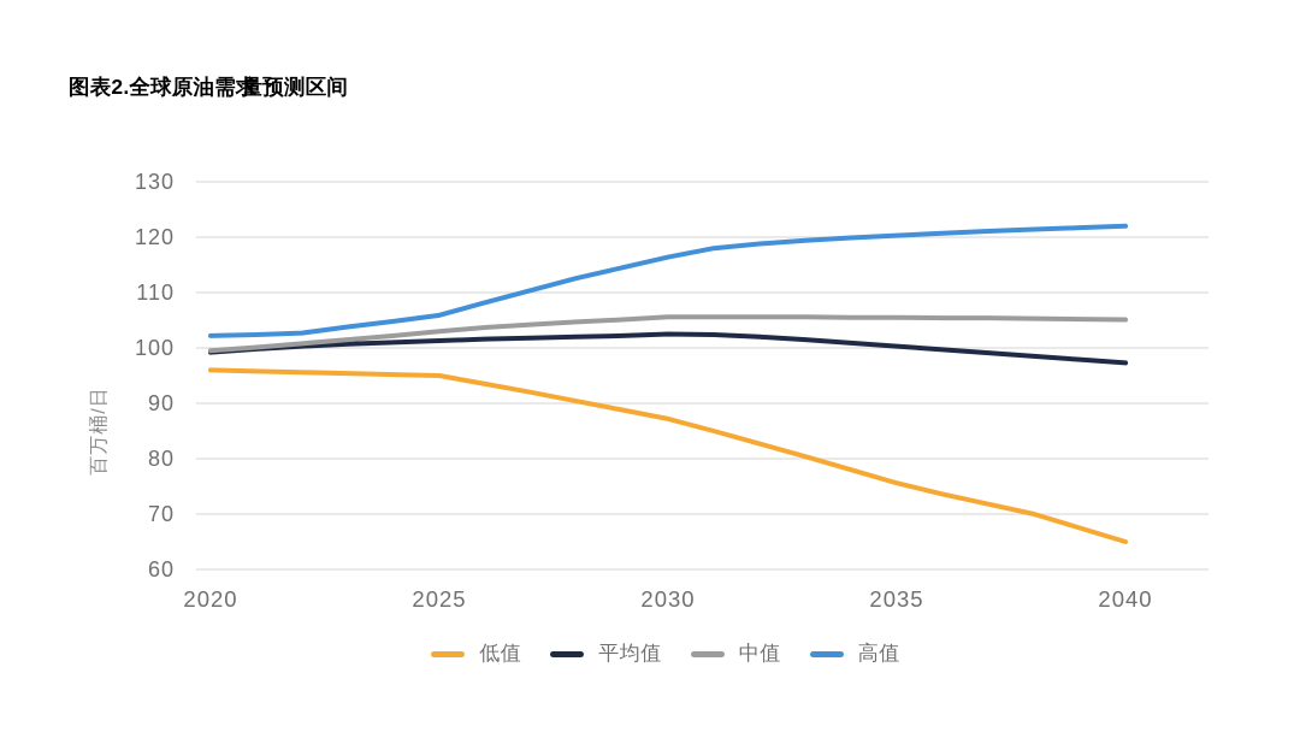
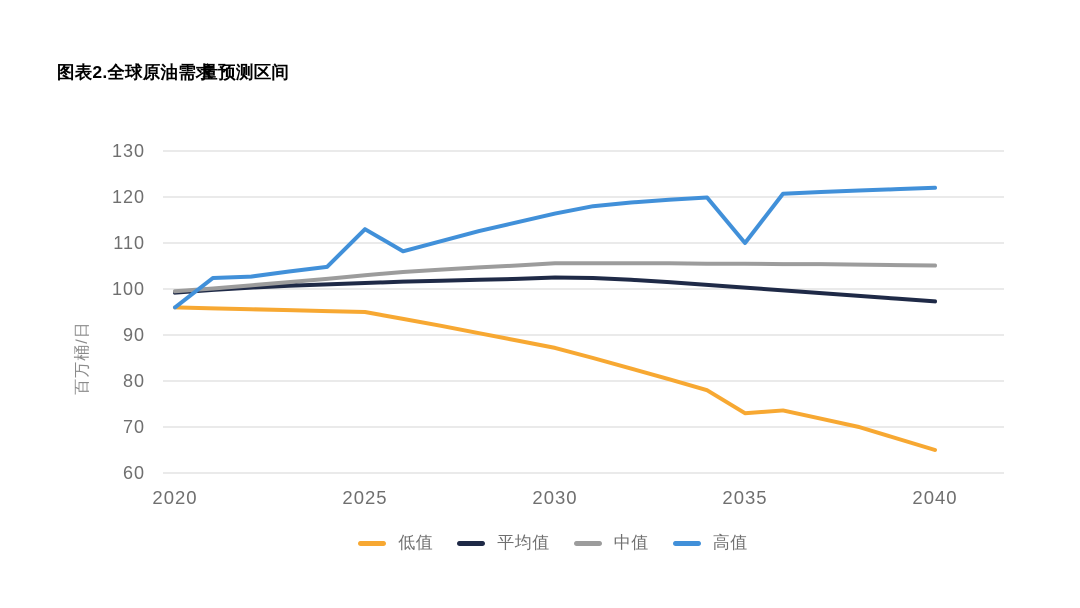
高值/2020: 102 -> 96
高值/2025: 106 -> 113
低值/2035: 76 -> 73
高值/2035: 120 -> 110
